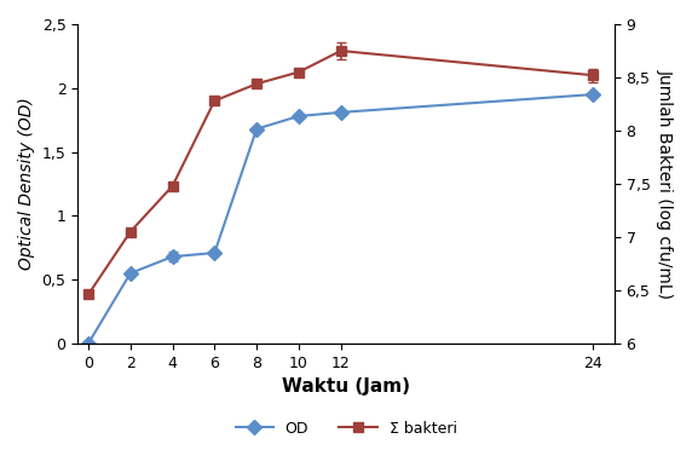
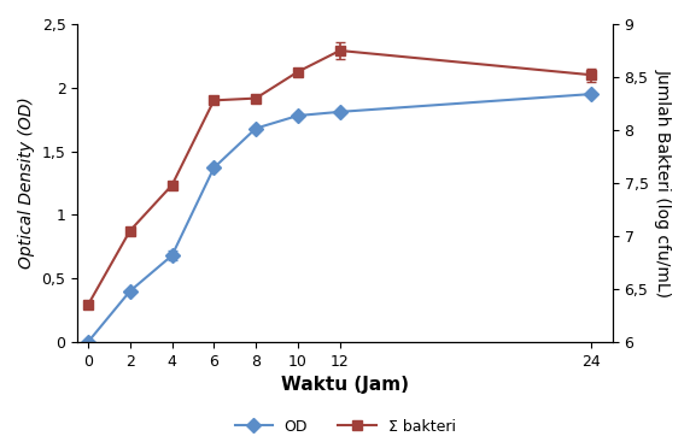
Σ bakteri/0: 6,46 -> 6,35
OD/2: 0,55 -> 0,40
OD/6: 0,71 -> 1,37
Σ bakteri/8: 8,44 -> 8,30
